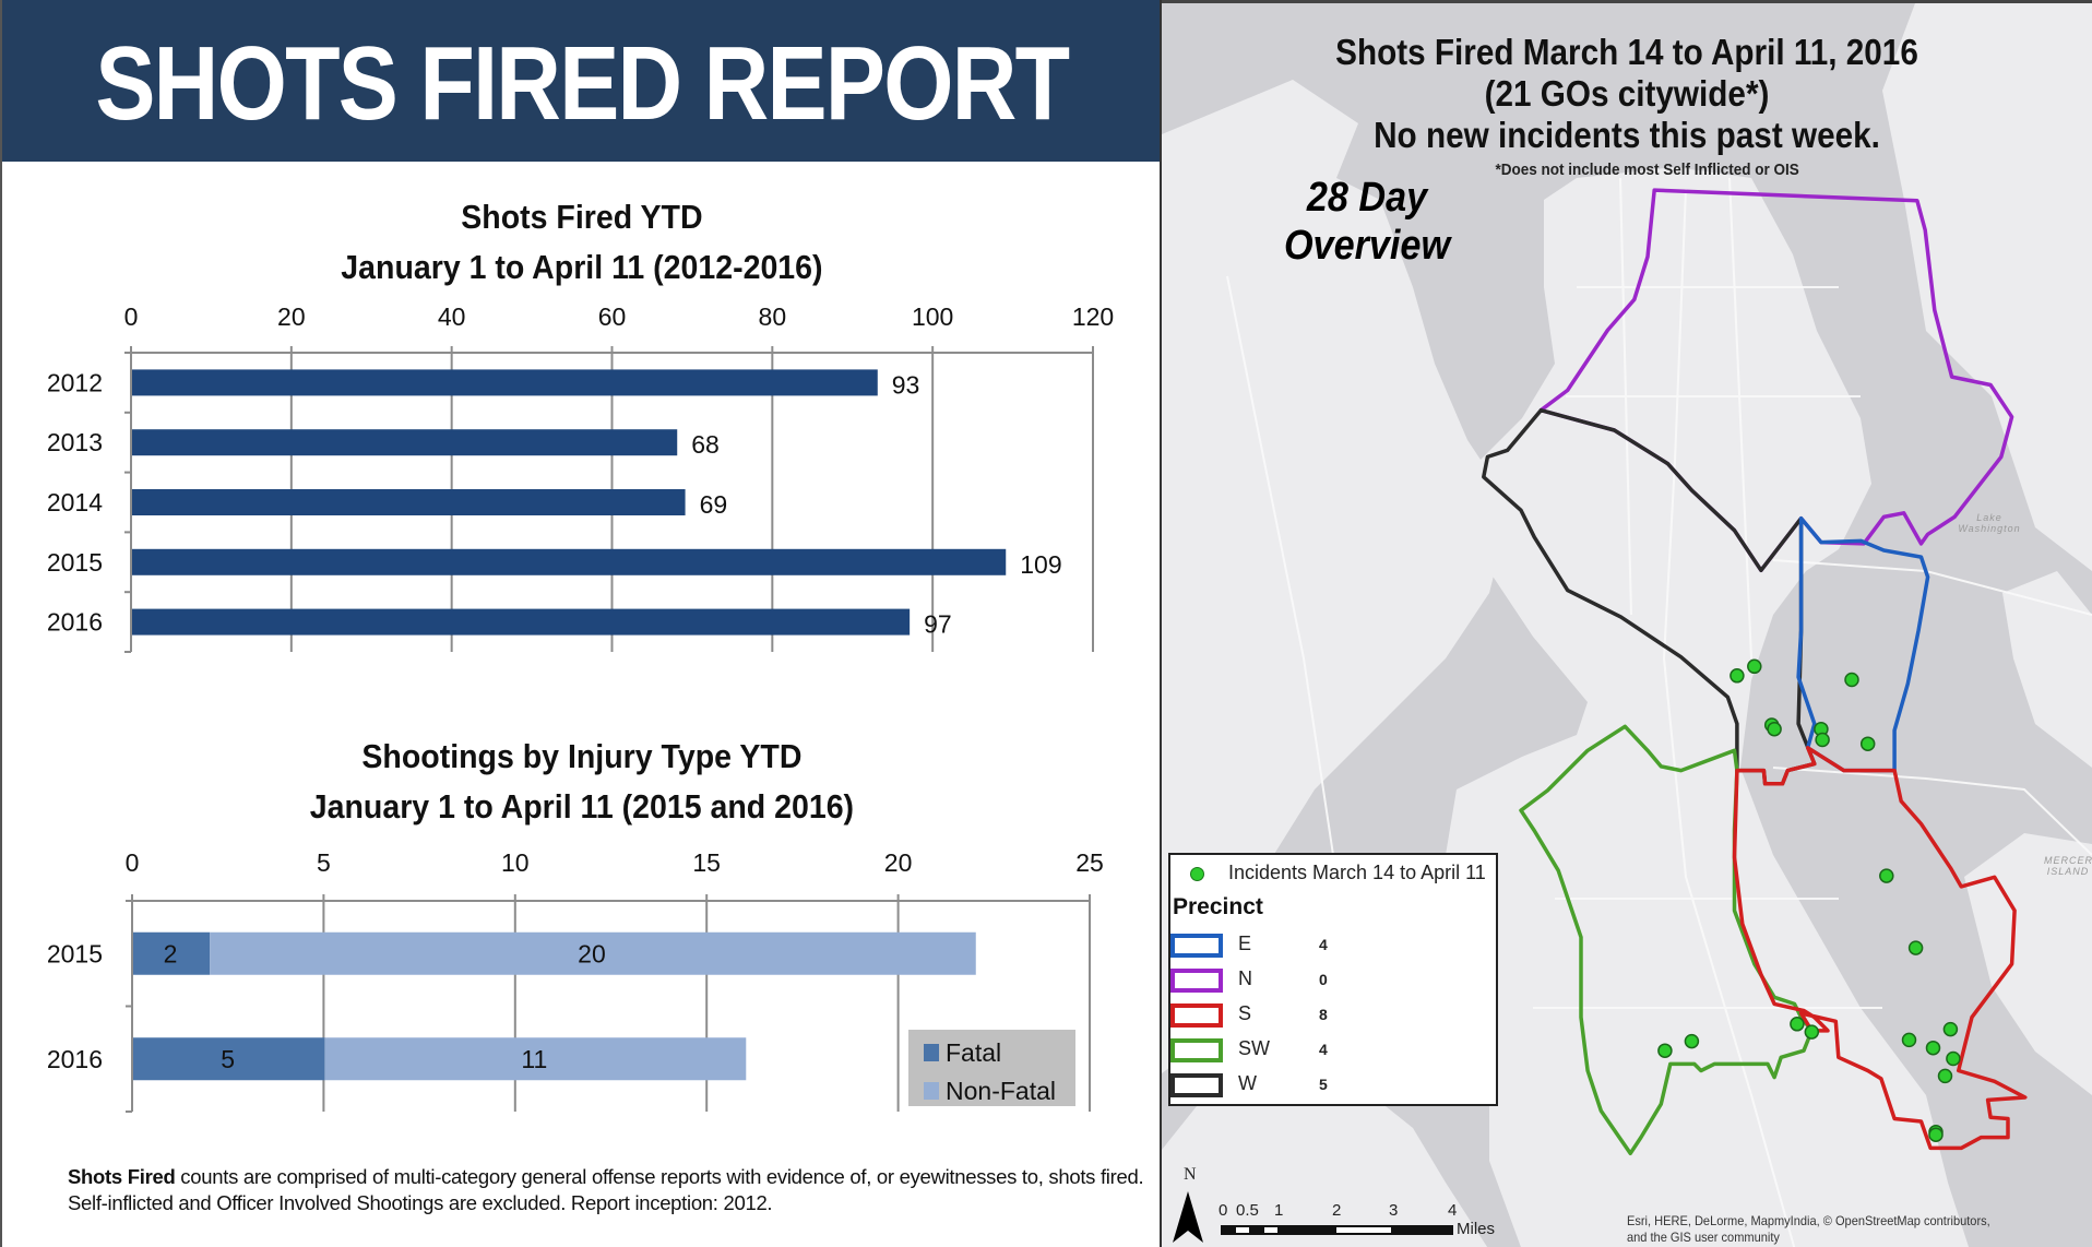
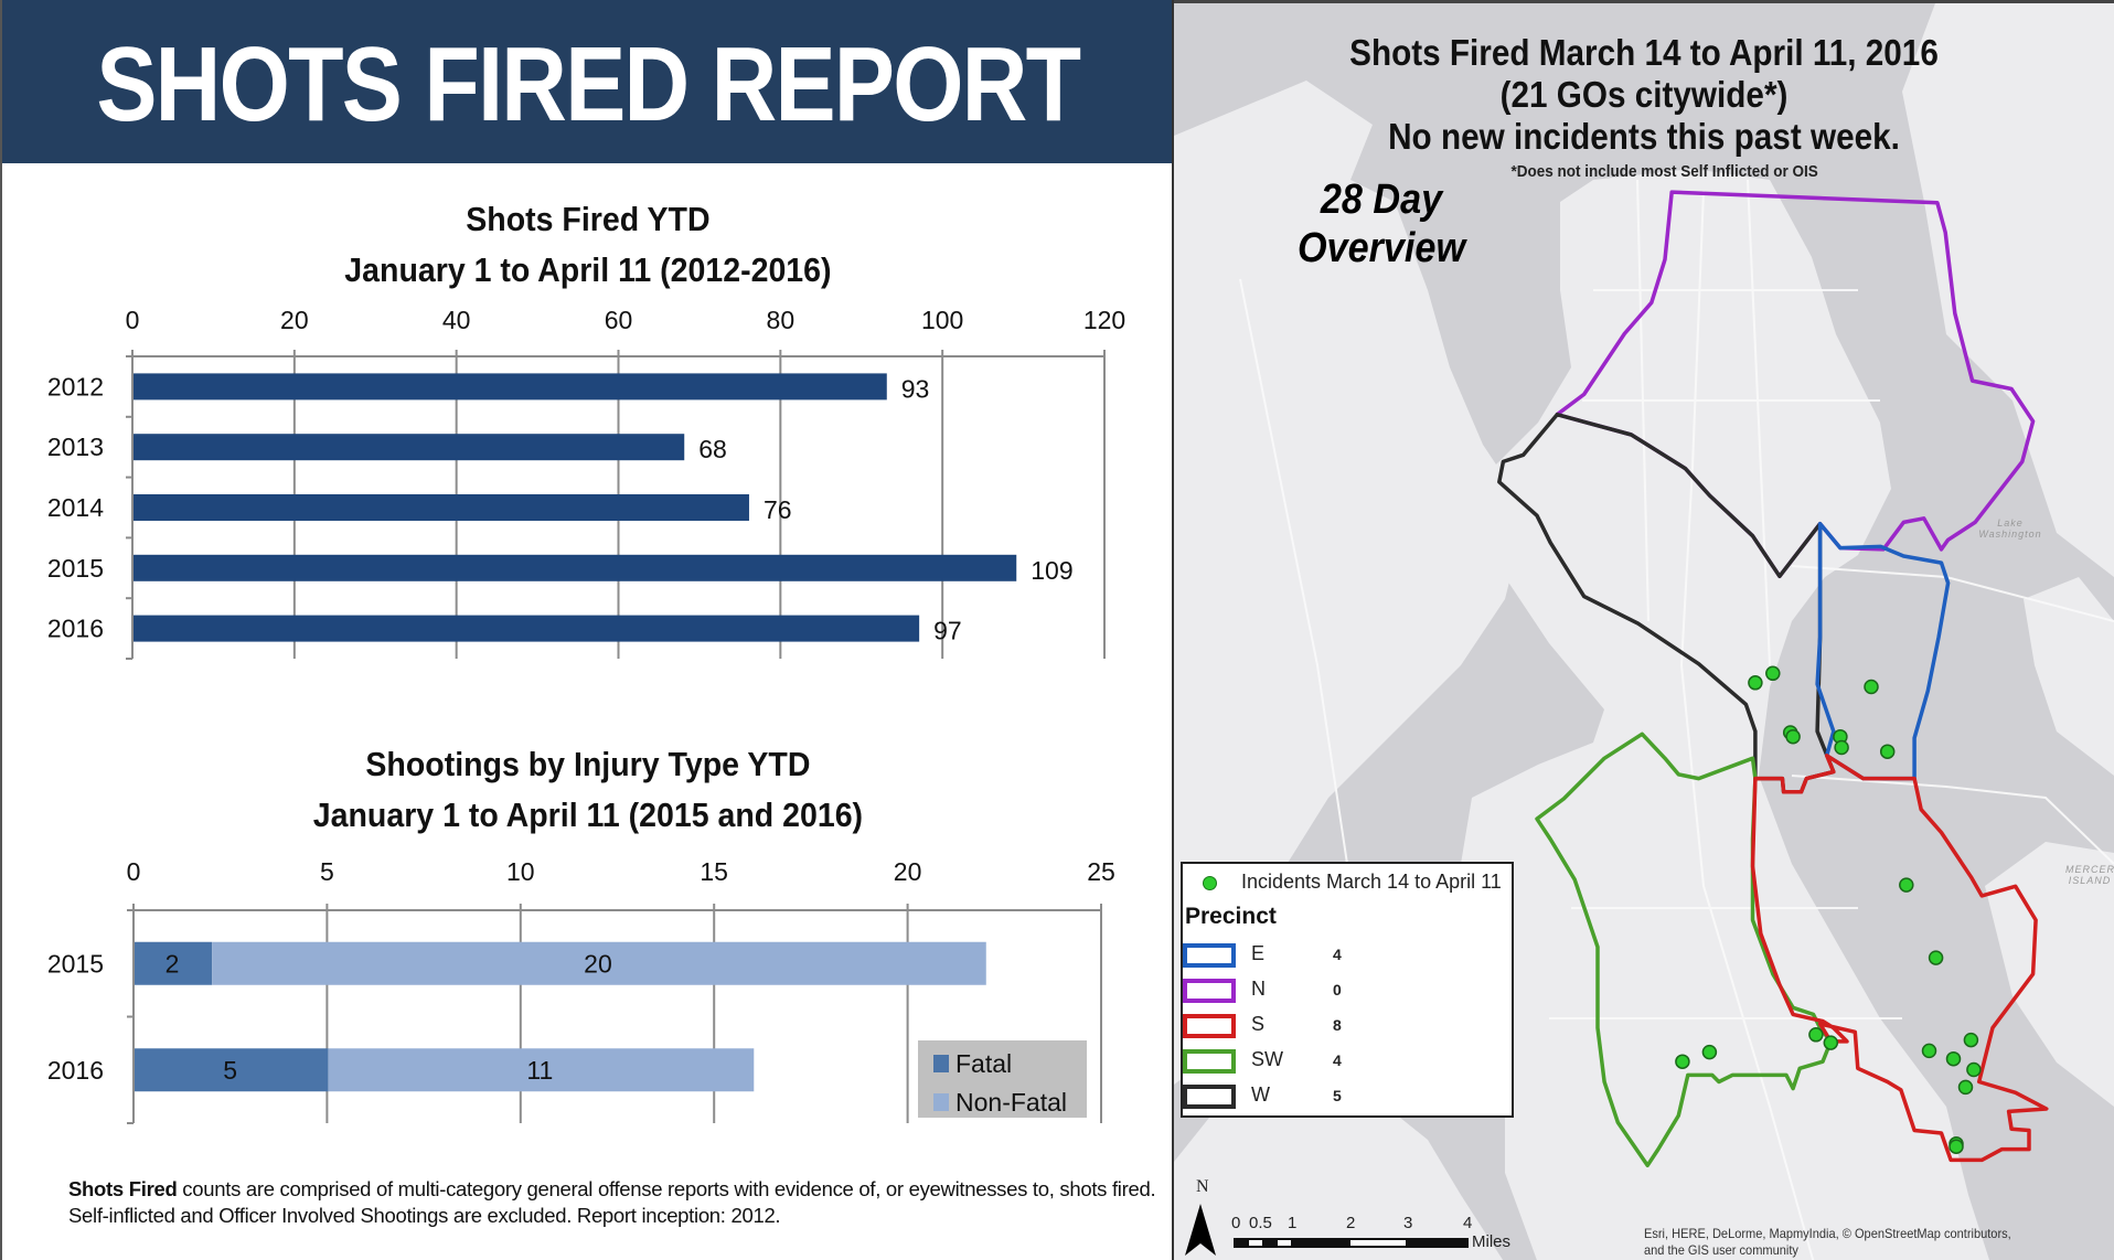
Shots Fired YTD/2014: 69 -> 76
